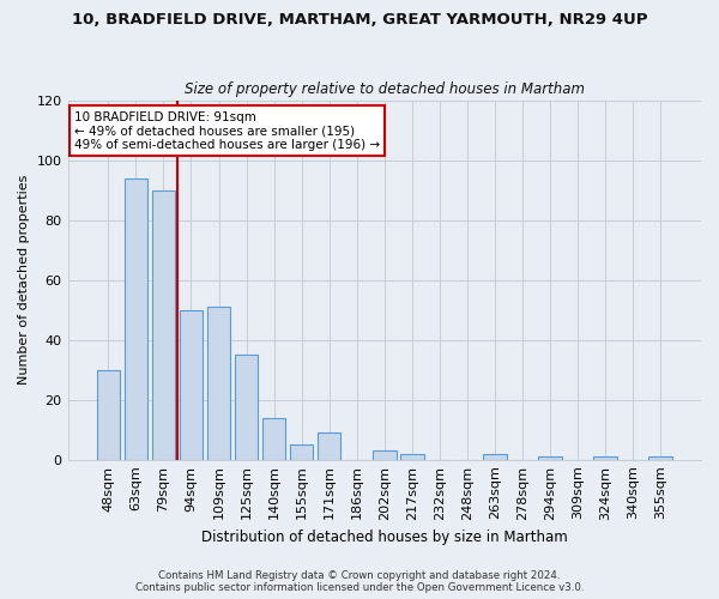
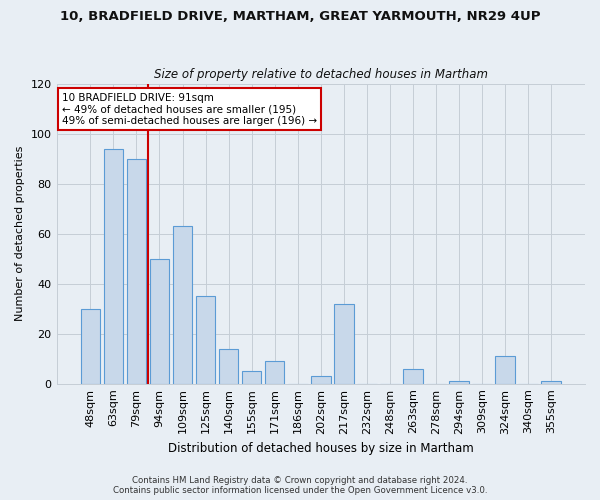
109sqm: 51 -> 63
217sqm: 2 -> 32
263sqm: 2 -> 6
324sqm: 1 -> 11
